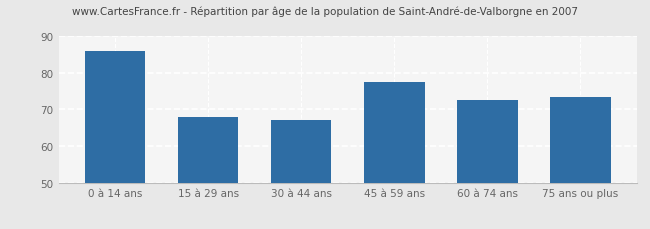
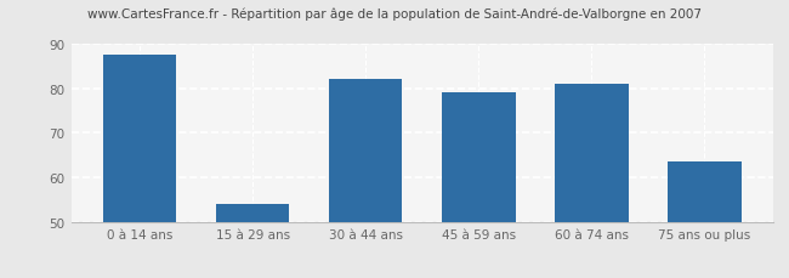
0 à 14 ans: 86.0 -> 87.5
15 à 29 ans: 68.0 -> 54.0
30 à 44 ans: 67.0 -> 82.0
45 à 59 ans: 77.5 -> 79.0
60 à 74 ans: 72.5 -> 81.0
75 ans ou plus: 73.5 -> 63.5
